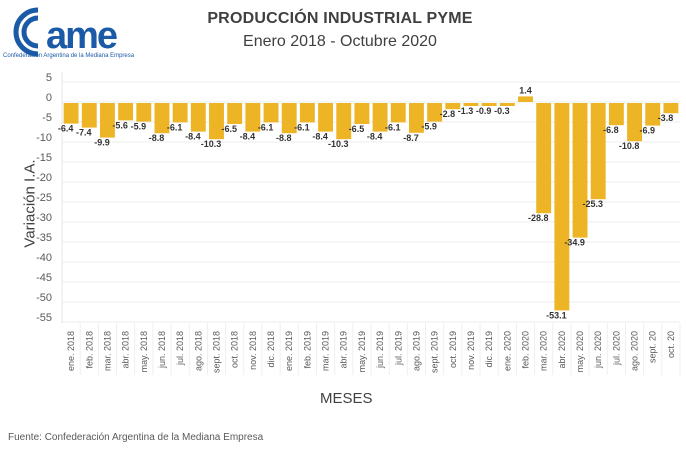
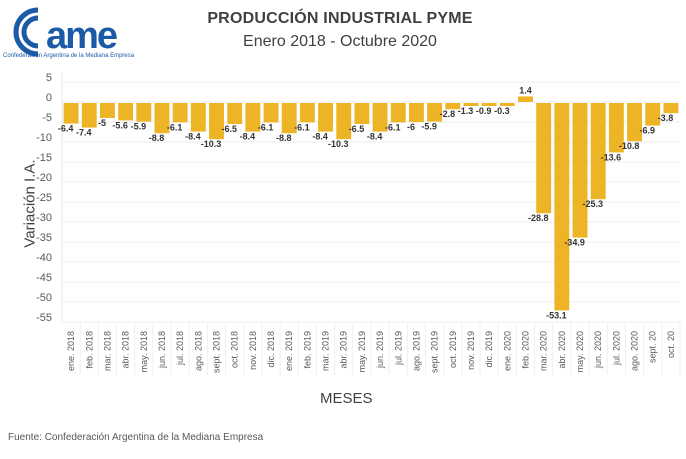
mar. 2018: -9.9 -> -5
ago. 2019: -8.7 -> -6
jul. 2020: -6.8 -> -13.6
